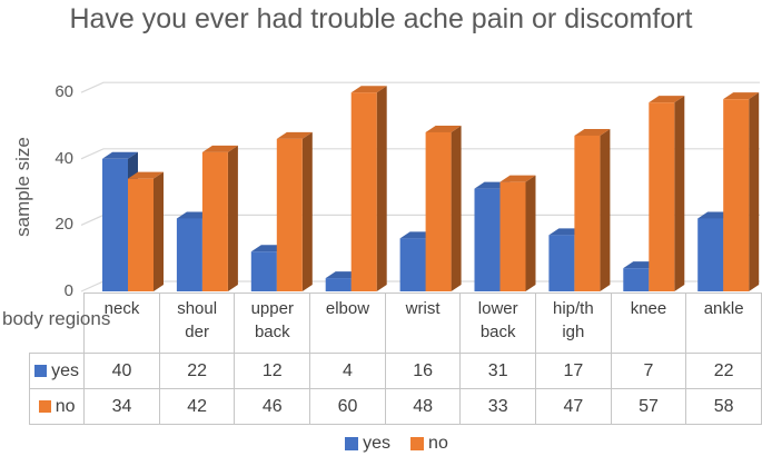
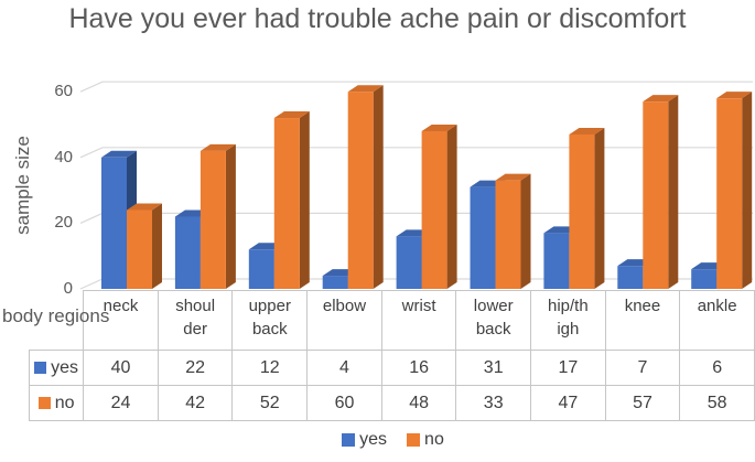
no/neck: 34 -> 24
no/upper back: 46 -> 52
yes/ankle: 22 -> 6
